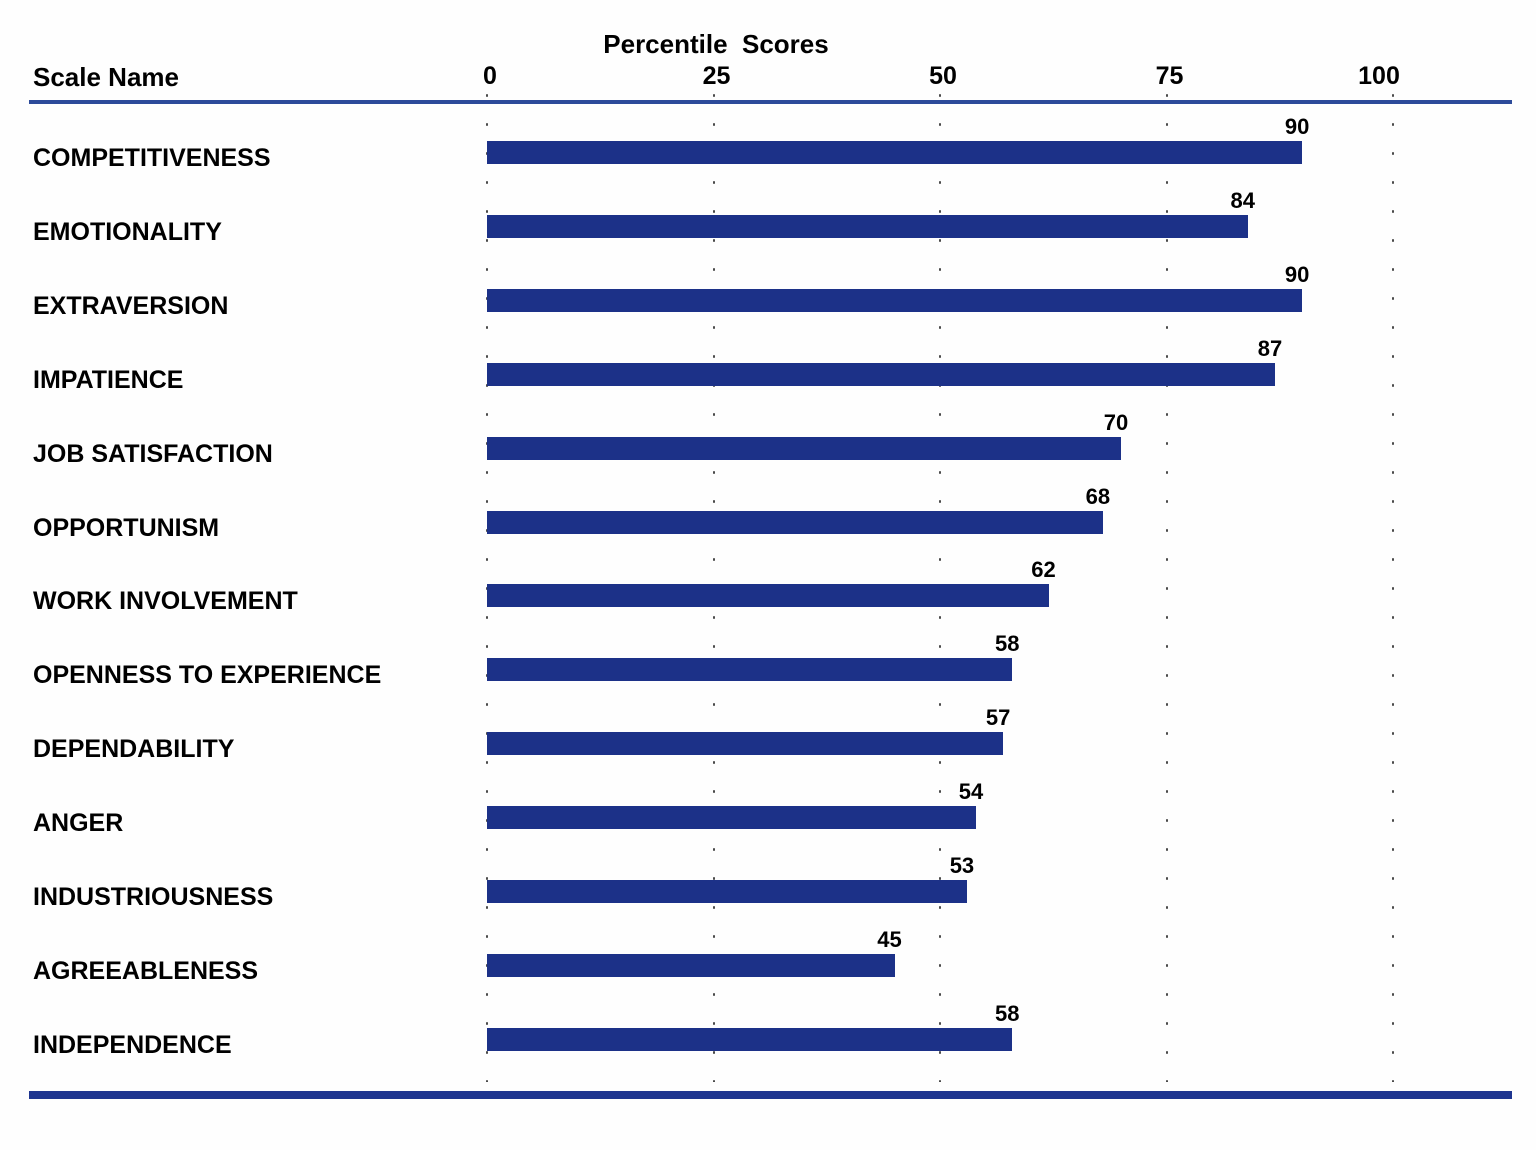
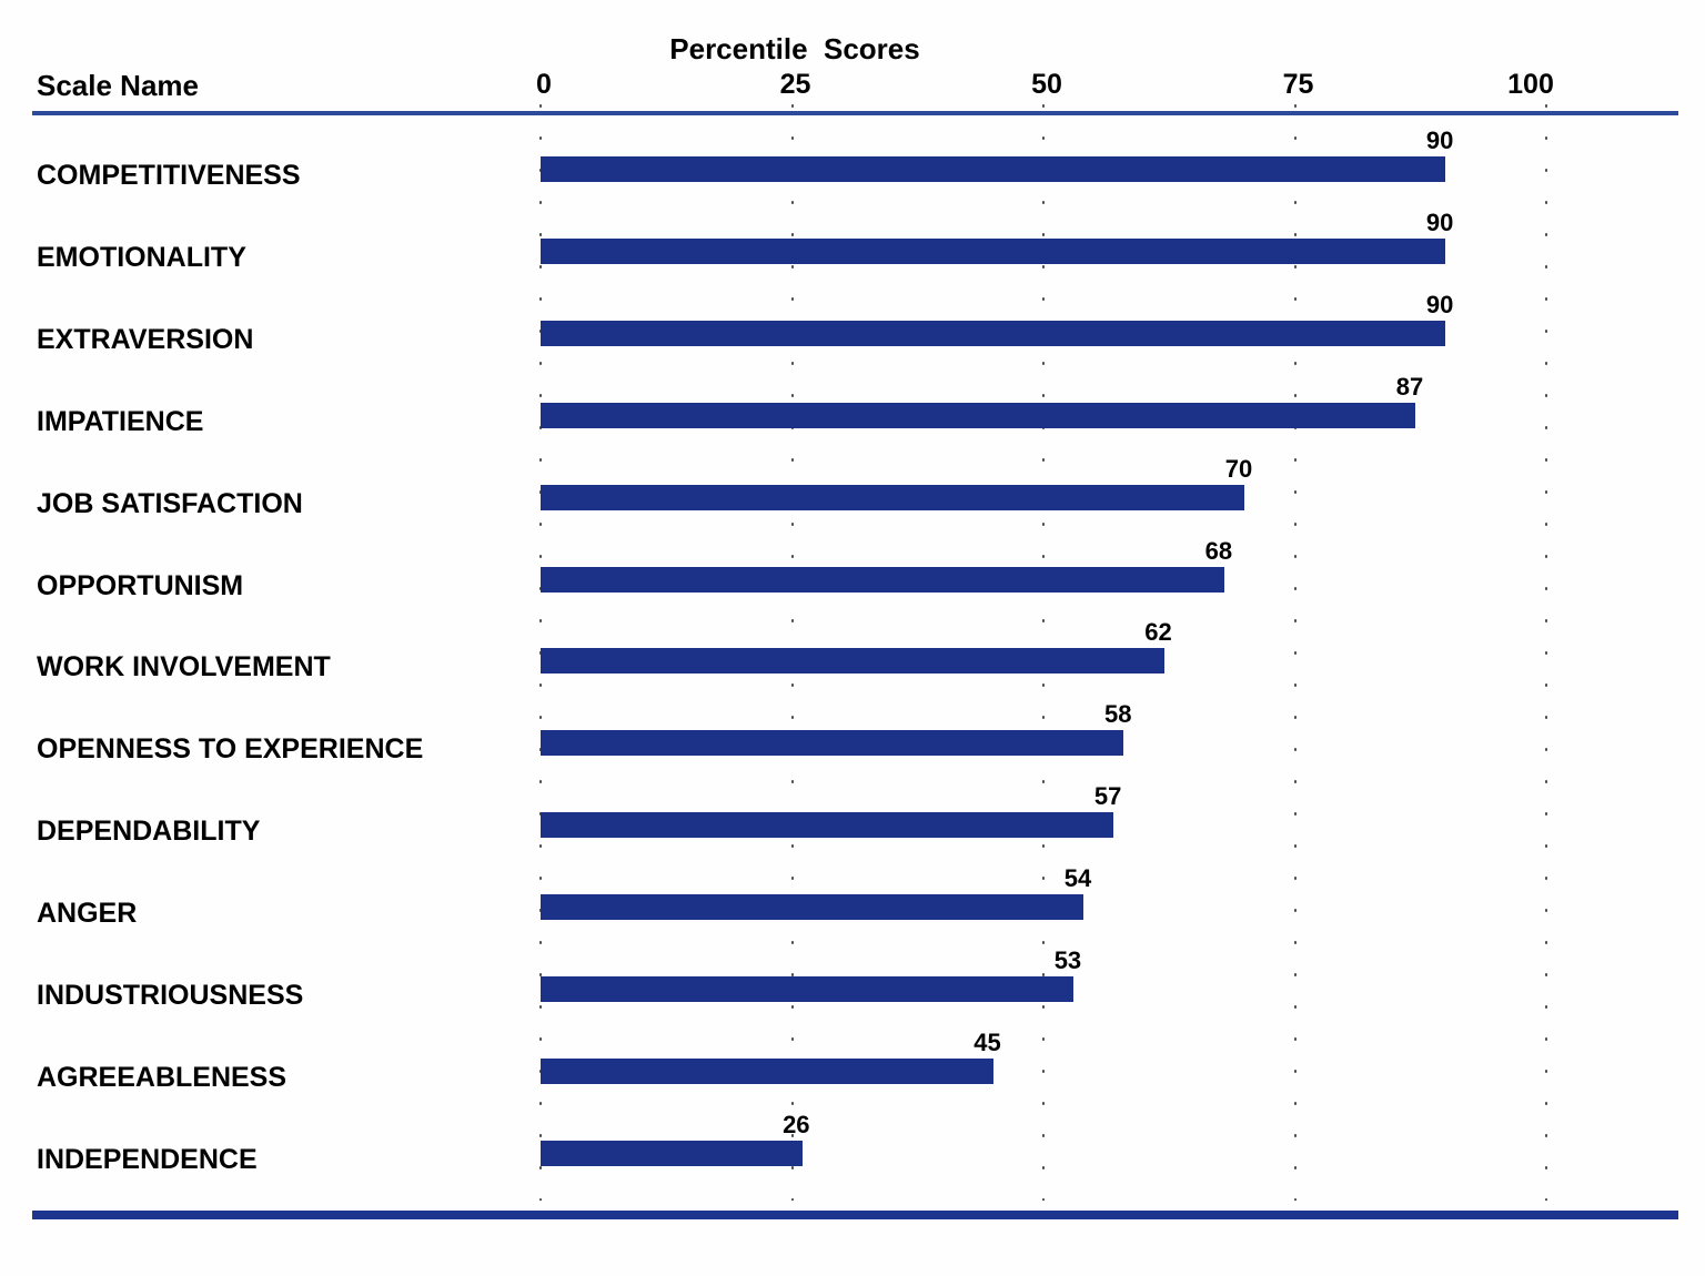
EMOTIONALITY: 84 -> 90
INDEPENDENCE: 58 -> 26
